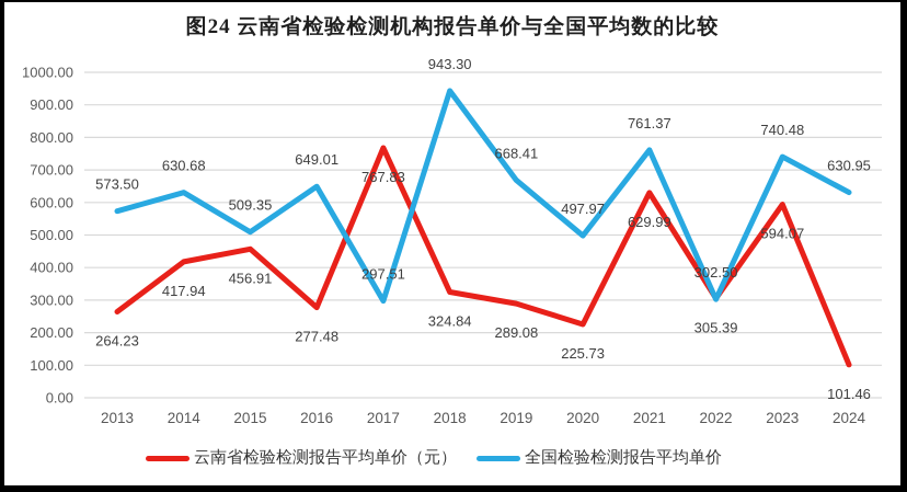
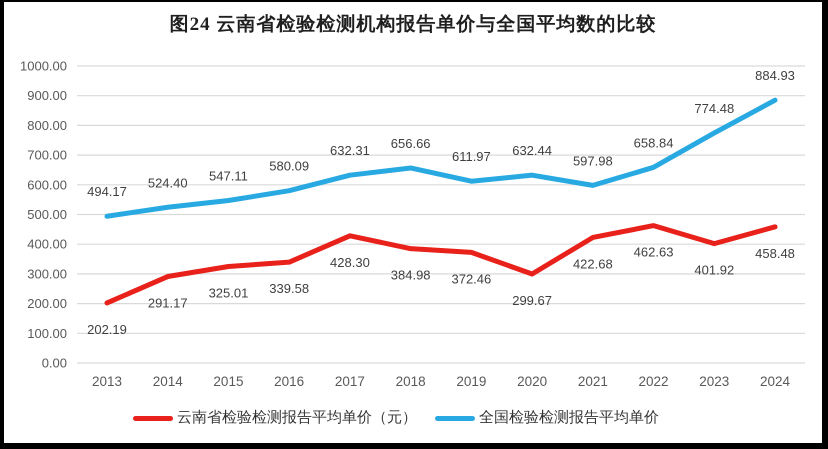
云南省检验检测报告平均单价（元）/2013: 264.23 -> 202.19
全国检验检测报告平均单价/2013: 573.50 -> 494.17
云南省检验检测报告平均单价（元）/2014: 417.94 -> 291.17
全国检验检测报告平均单价/2014: 630.68 -> 524.40
云南省检验检测报告平均单价（元）/2015: 456.91 -> 325.01
全国检验检测报告平均单价/2015: 509.35 -> 547.11
云南省检验检测报告平均单价（元）/2016: 277.48 -> 339.58
全国检验检测报告平均单价/2016: 649.01 -> 580.09
云南省检验检测报告平均单价（元）/2017: 767.83 -> 428.30
全国检验检测报告平均单价/2017: 297.51 -> 632.31
云南省检验检测报告平均单价（元）/2018: 324.84 -> 384.98
全国检验检测报告平均单价/2018: 943.30 -> 656.66
云南省检验检测报告平均单价（元）/2019: 289.08 -> 372.46
全国检验检测报告平均单价/2019: 668.41 -> 611.97
云南省检验检测报告平均单价（元）/2020: 225.73 -> 299.67
全国检验检测报告平均单价/2020: 497.97 -> 632.44
云南省检验检测报告平均单价（元）/2021: 629.99 -> 422.68
全国检验检测报告平均单价/2021: 761.37 -> 597.98
云南省检验检测报告平均单价（元）/2022: 305.39 -> 462.63
全国检验检测报告平均单价/2022: 302.50 -> 658.84
云南省检验检测报告平均单价（元）/2023: 594.07 -> 401.92
全国检验检测报告平均单价/2023: 740.48 -> 774.48
云南省检验检测报告平均单价（元）/2024: 101.46 -> 458.48
全国检验检测报告平均单价/2024: 630.95 -> 884.93
